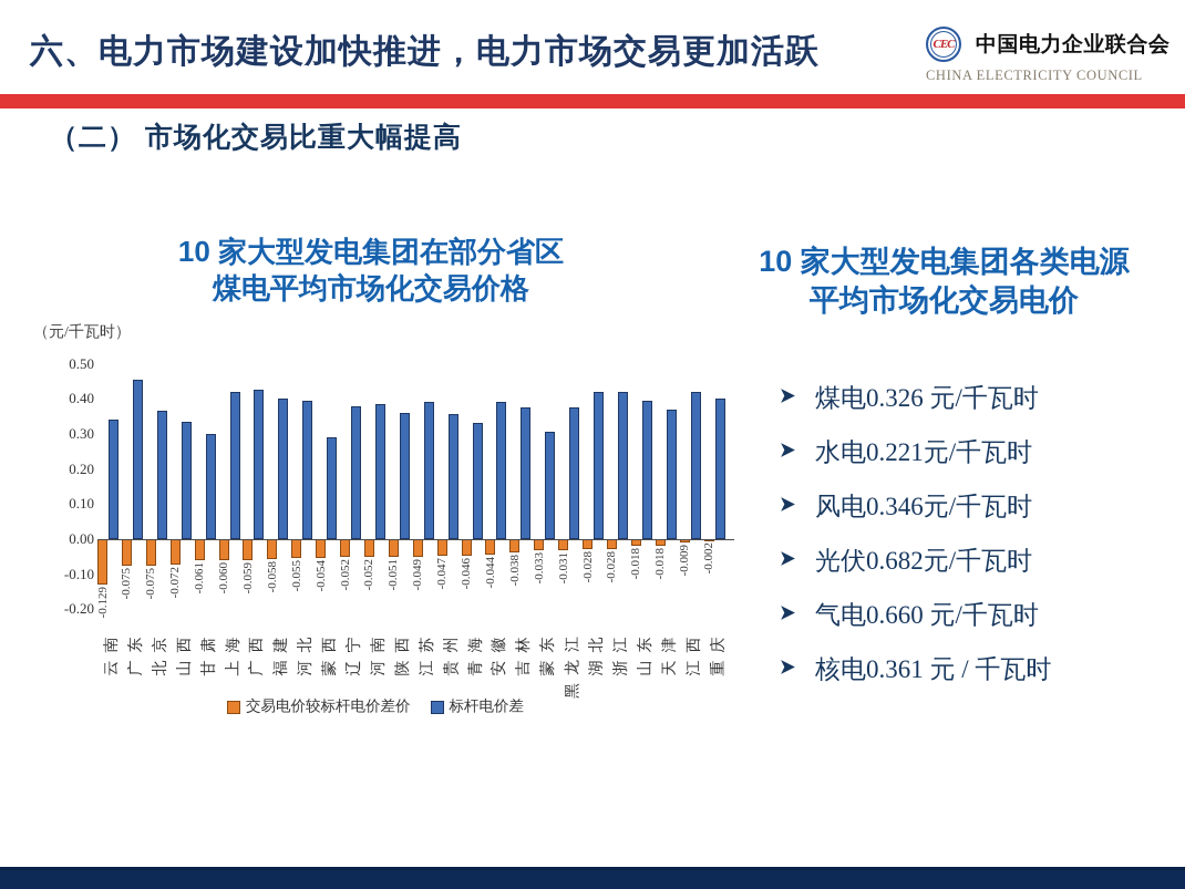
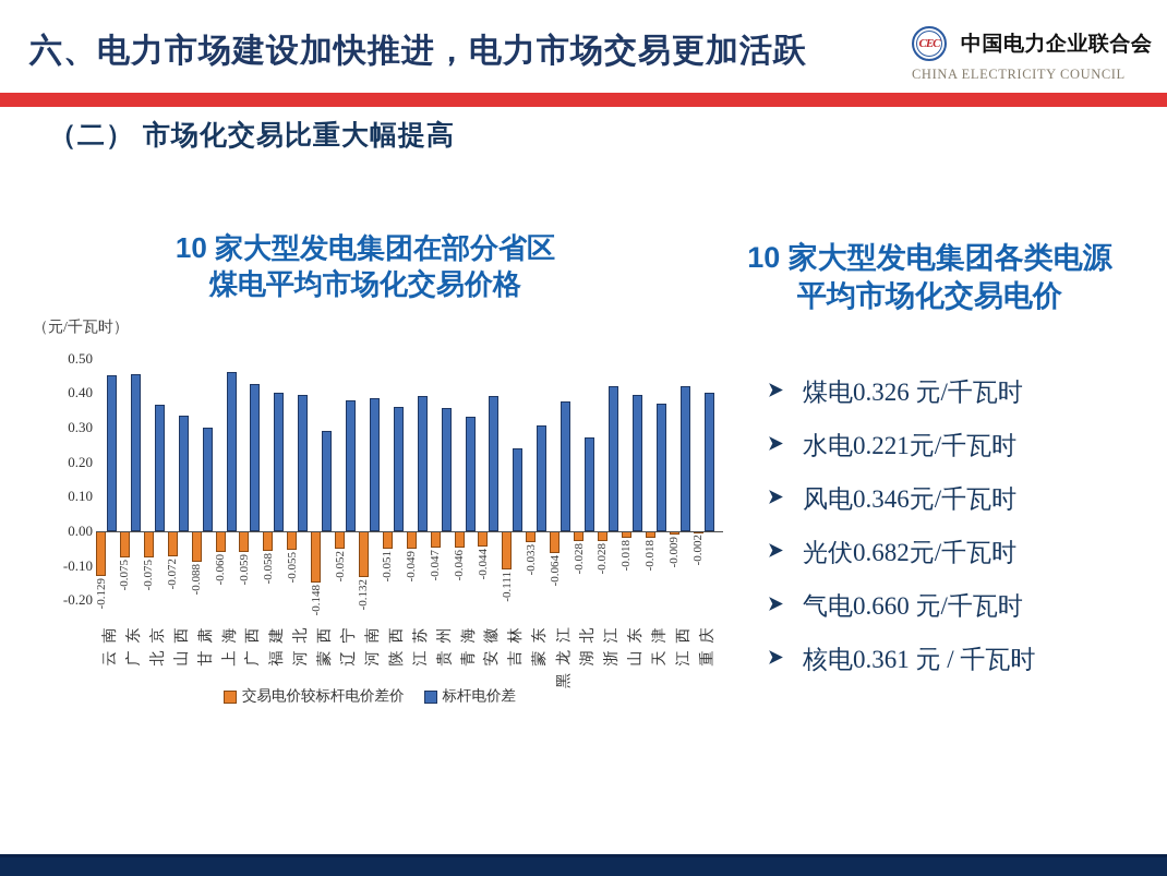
标杆电价差/云南: 0.34 -> 0.45
交易电价较标杆电价差价/甘肃: -0.061 -> -0.088
标杆电价差/上海: 0.42 -> 0.46
交易电价较标杆电价差价/蒙西: -0.054 -> -0.148
交易电价较标杆电价差价/河南: -0.052 -> -0.132
交易电价较标杆电价差价/吉林: -0.038 -> -0.111
标杆电价差/吉林: 0.38 -> 0.24
交易电价较标杆电价差价/黑龙江: -0.031 -> -0.064
标杆电价差/湖北: 0.42 -> 0.27
